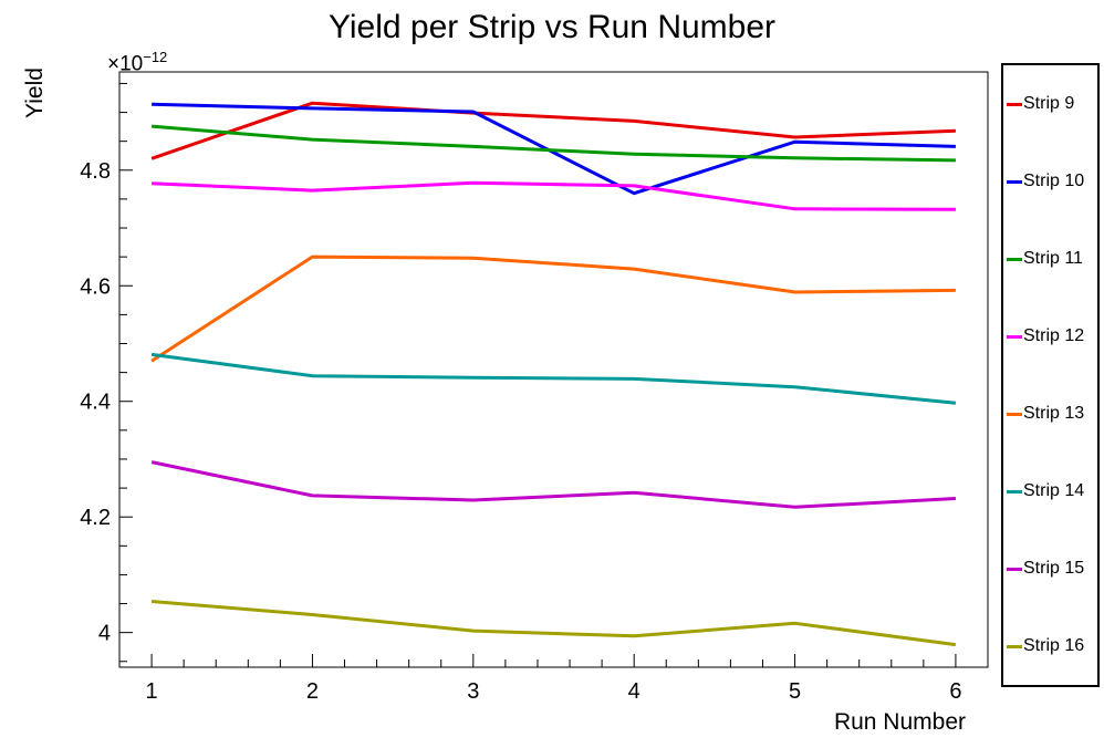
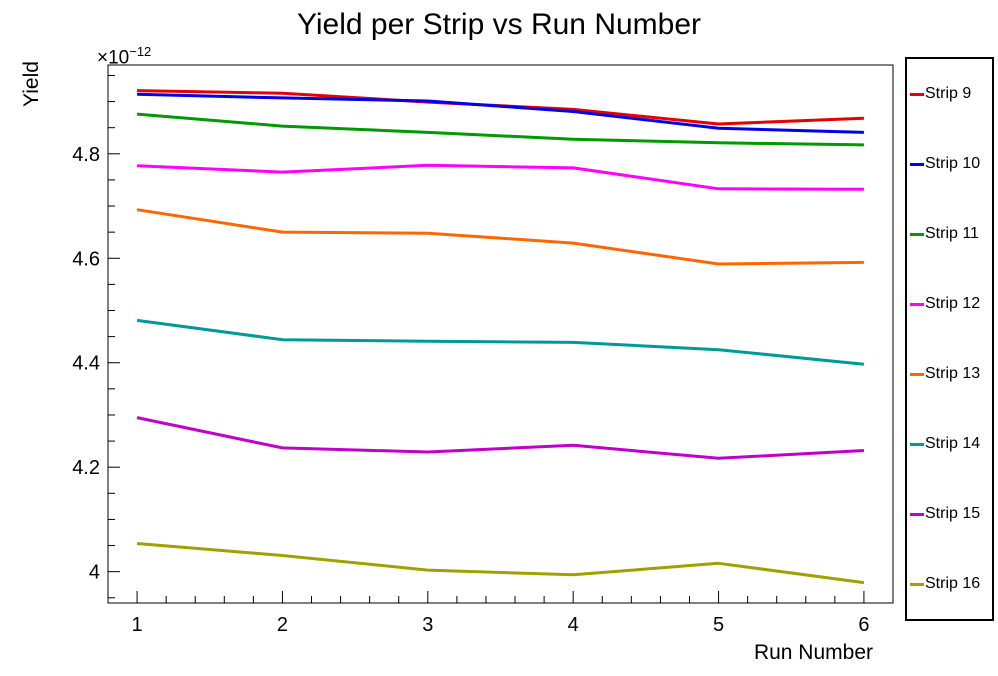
Strip 9/1: 4.82 -> 4.92
Strip 13/1: 4.47 -> 4.69
Strip 10/4: 4.76 -> 4.88
